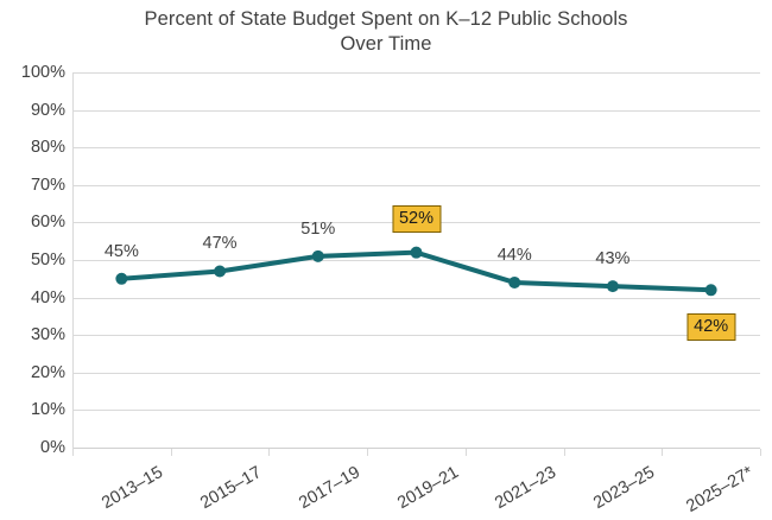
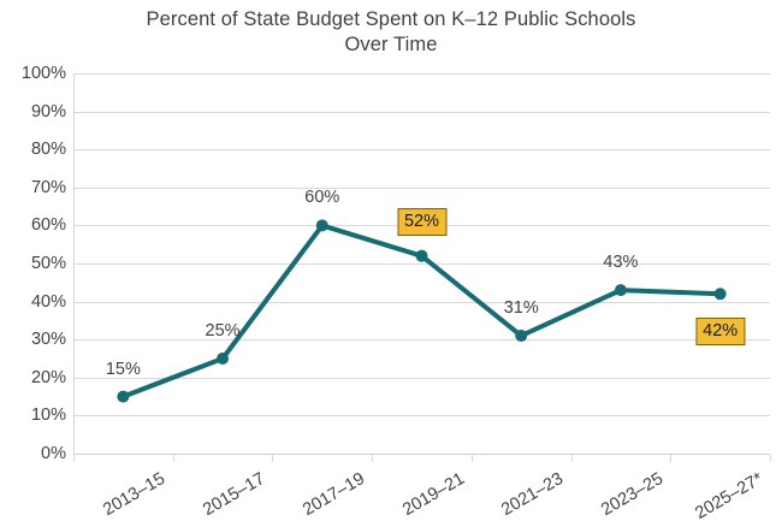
2013–15: 45% -> 15%
2015–17: 47% -> 25%
2017–19: 51% -> 60%
2021–23: 44% -> 31%
